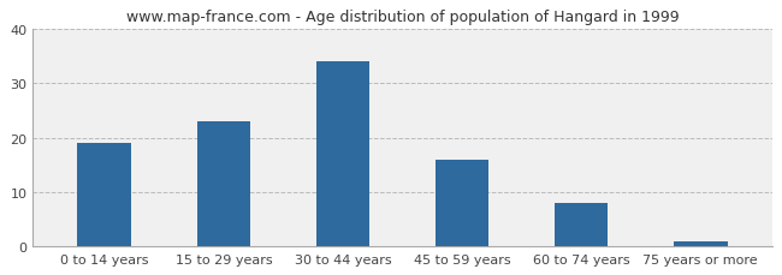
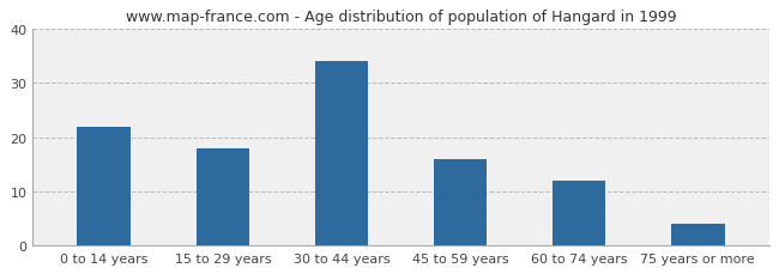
0 to 14 years: 19 -> 22
15 to 29 years: 23 -> 18
60 to 74 years: 8 -> 12
75 years or more: 1 -> 4
